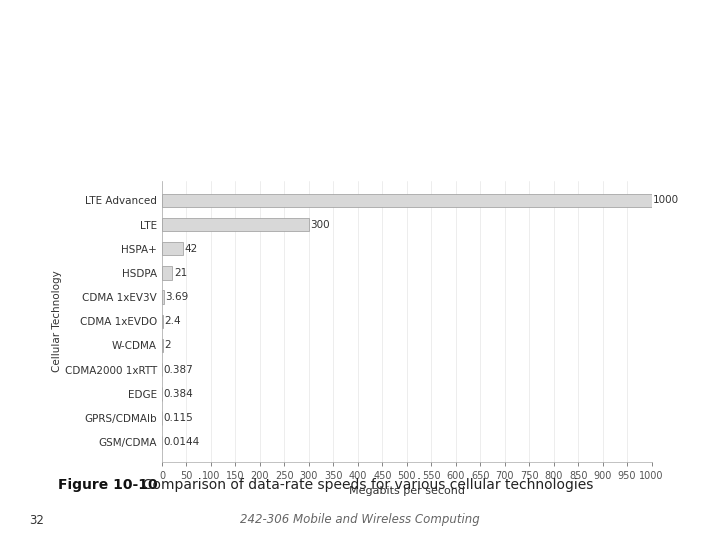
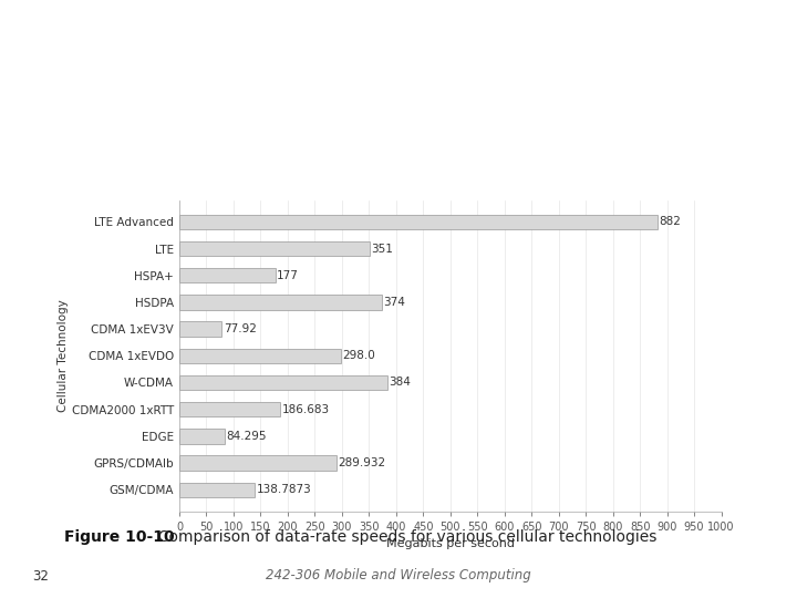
LTE Advanced: 1000 -> 882
LTE: 300 -> 351
HSPA+: 42 -> 177
HSDPA: 21 -> 374
CDMA 1xEV3V: 3.69 -> 77.92
CDMA 1xEVDO: 2.4 -> 298.0
W-CDMA: 2 -> 384
CDMA2000 1xRTT: 0.387 -> 186.683
EDGE: 0.384 -> 84.295
GPRS/CDMAIb: 0.115 -> 289.932
GSM/CDMA: 0.0144 -> 138.7873
